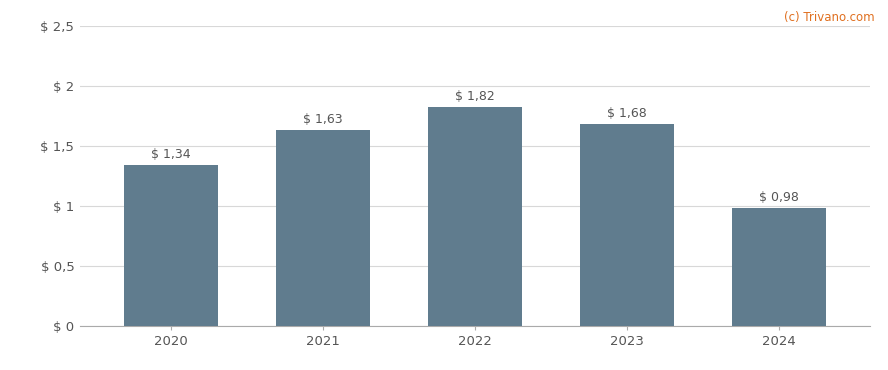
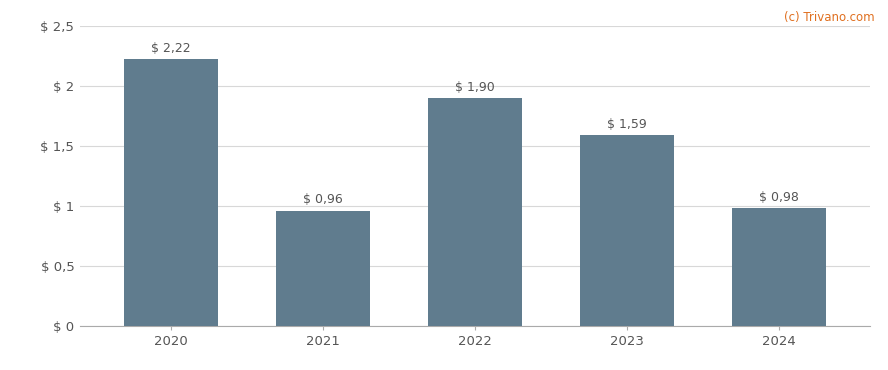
2020: 1,34 -> 2,22
2021: 1,63 -> 0,96
2022: 1,82 -> 1,90
2023: 1,68 -> 1,59
